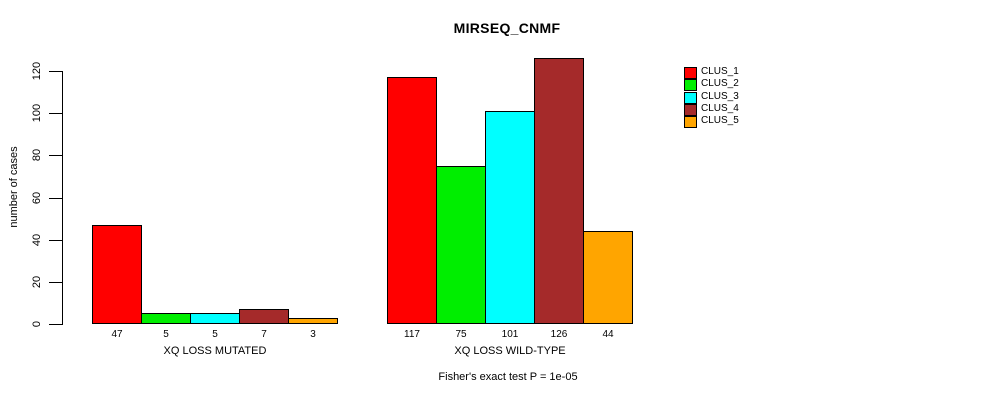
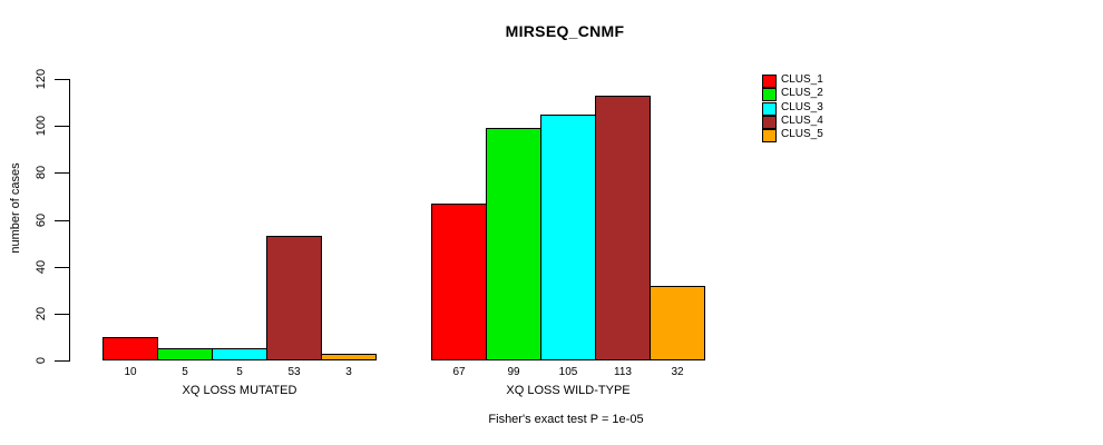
CLUS_1/XQ LOSS MUTATED: 47 -> 10
CLUS_4/XQ LOSS MUTATED: 7 -> 53
CLUS_1/XQ LOSS WILD-TYPE: 117 -> 67
CLUS_2/XQ LOSS WILD-TYPE: 75 -> 99
CLUS_3/XQ LOSS WILD-TYPE: 101 -> 105
CLUS_4/XQ LOSS WILD-TYPE: 126 -> 113
CLUS_5/XQ LOSS WILD-TYPE: 44 -> 32
